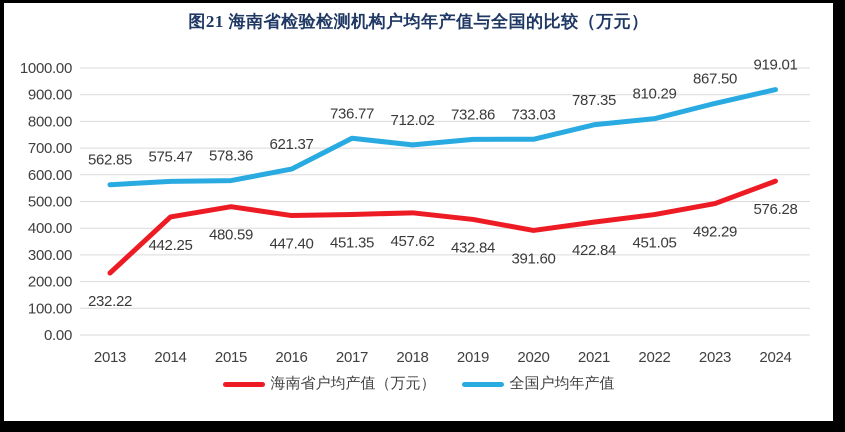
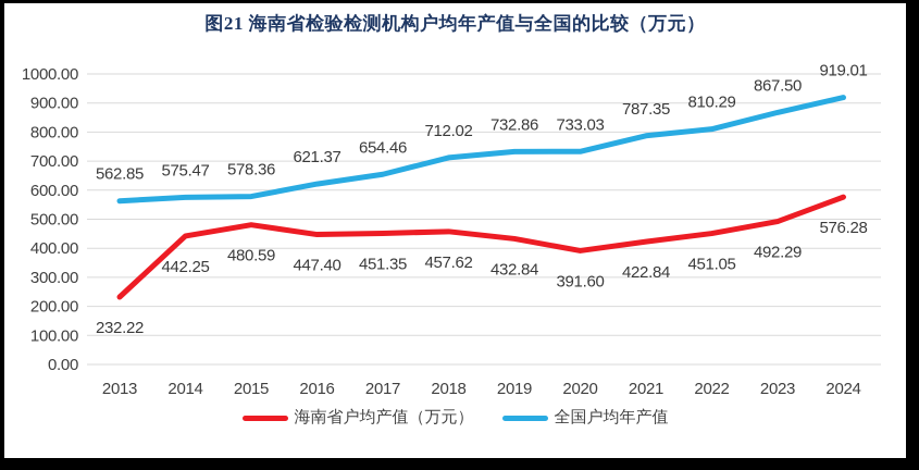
全国户均年产值/2017: 736.77 -> 654.46
